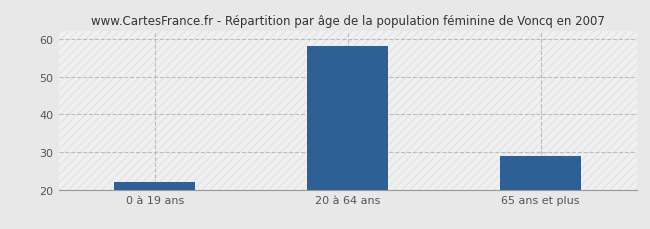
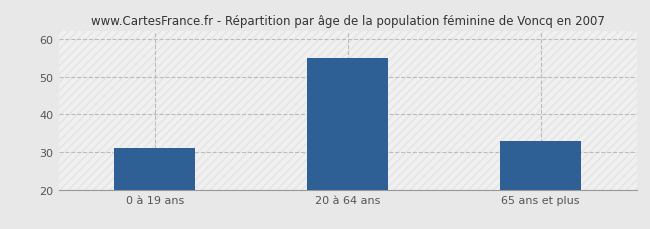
0 à 19 ans: 22 -> 31
20 à 64 ans: 58 -> 55
65 ans et plus: 29 -> 33
